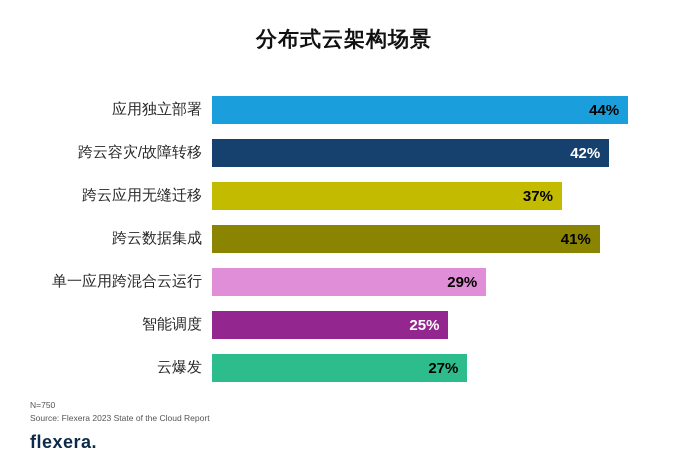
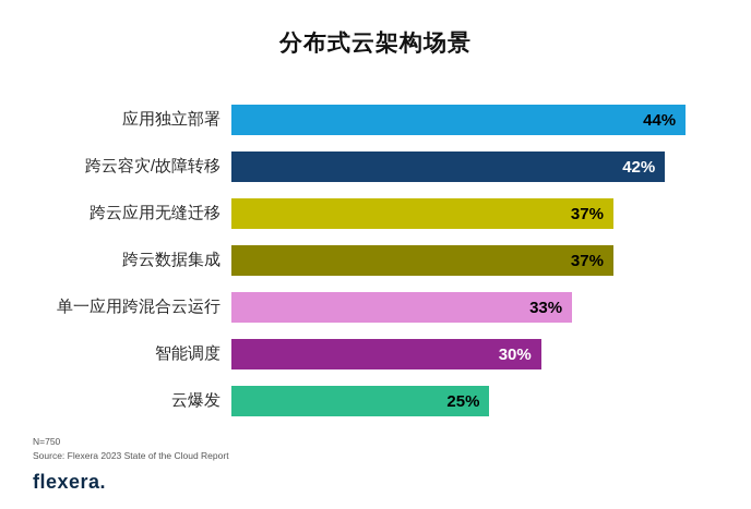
跨云数据集成: 41% -> 37%
单一应用跨混合云运行: 29% -> 33%
智能调度: 25% -> 30%
云爆发: 27% -> 25%
